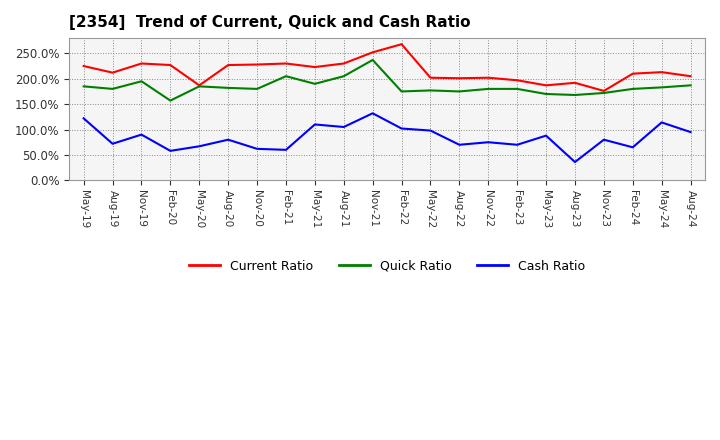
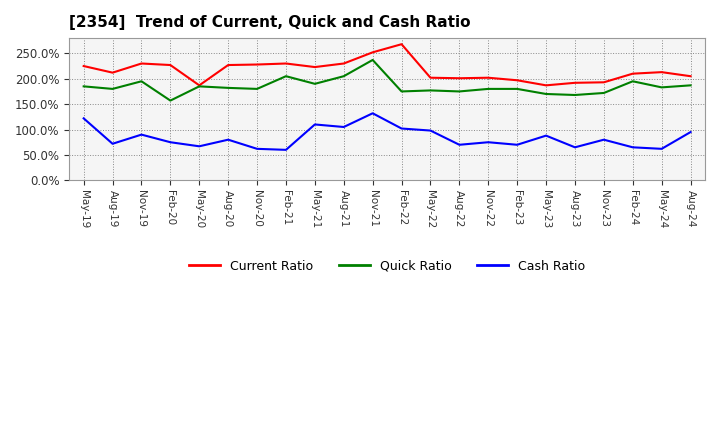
Cash Ratio/Feb-20: 58% -> 75%
Cash Ratio/Aug-23: 36% -> 65%
Current Ratio/Nov-23: 176% -> 193%
Quick Ratio/Feb-24: 180% -> 195%
Cash Ratio/May-24: 114% -> 62%
